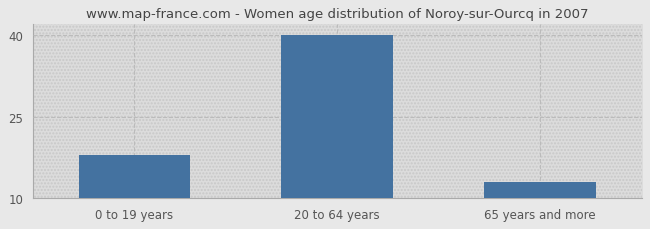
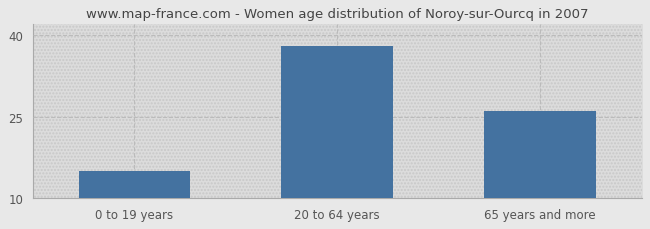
0 to 19 years: 18 -> 15
20 to 64 years: 40 -> 38
65 years and more: 13 -> 26
